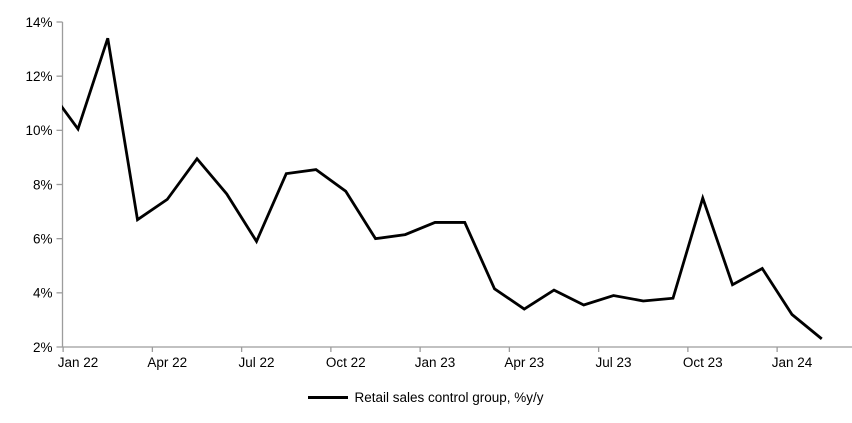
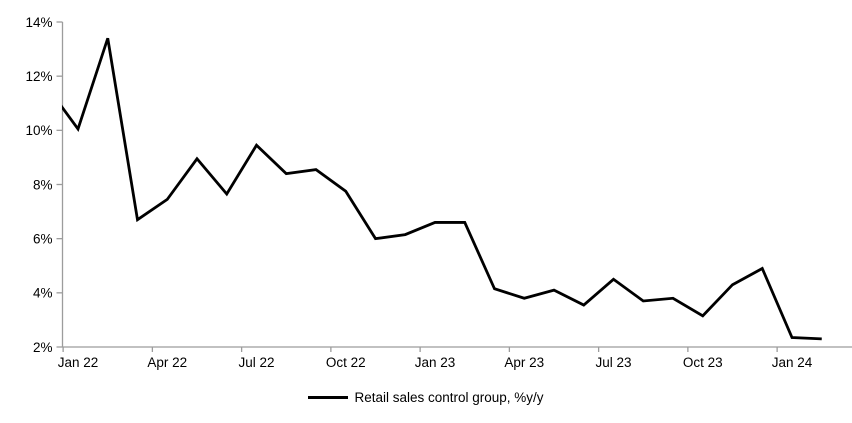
Jul 22: 5.9% -> 9.4%
Apr 23: 3.4% -> 3.8%
Jul 23: 3.9% -> 4.5%
Oct 23: 7.5% -> 3.1%
Jan 24: 3.2% -> 2.4%
